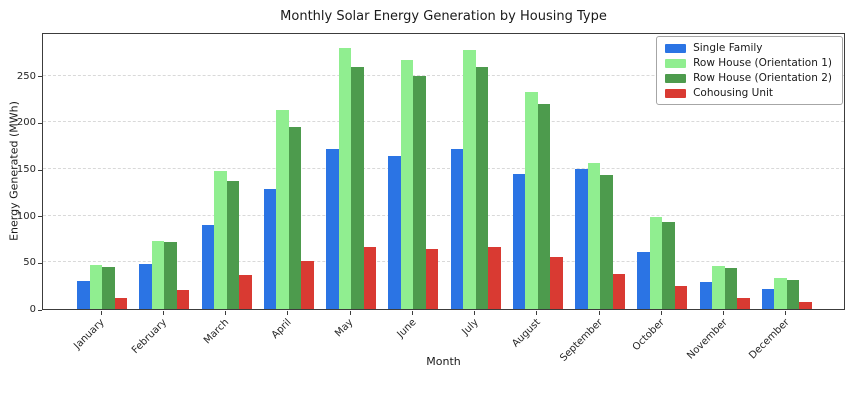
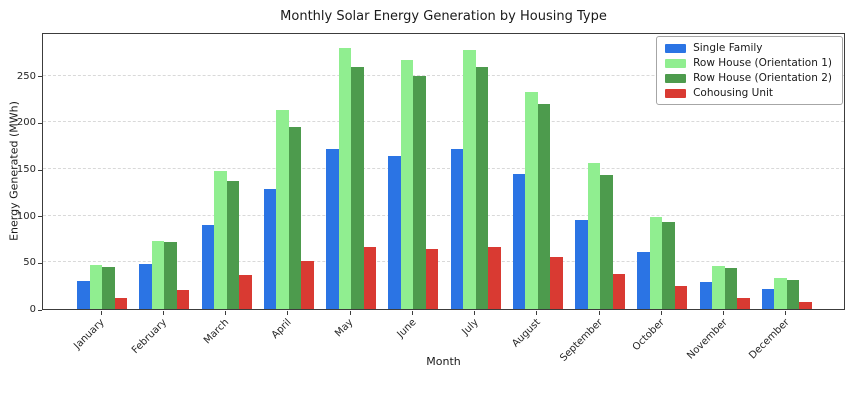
Single Family/September: 150 -> 100
